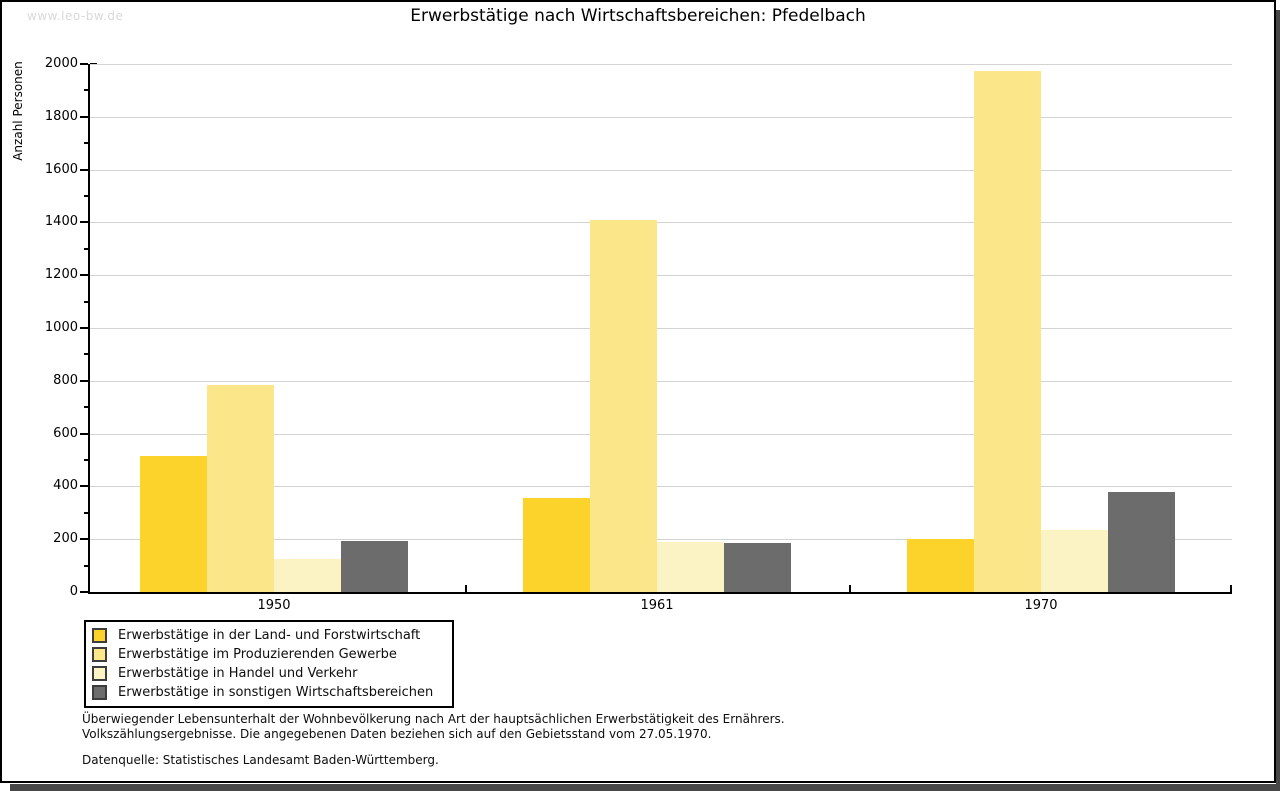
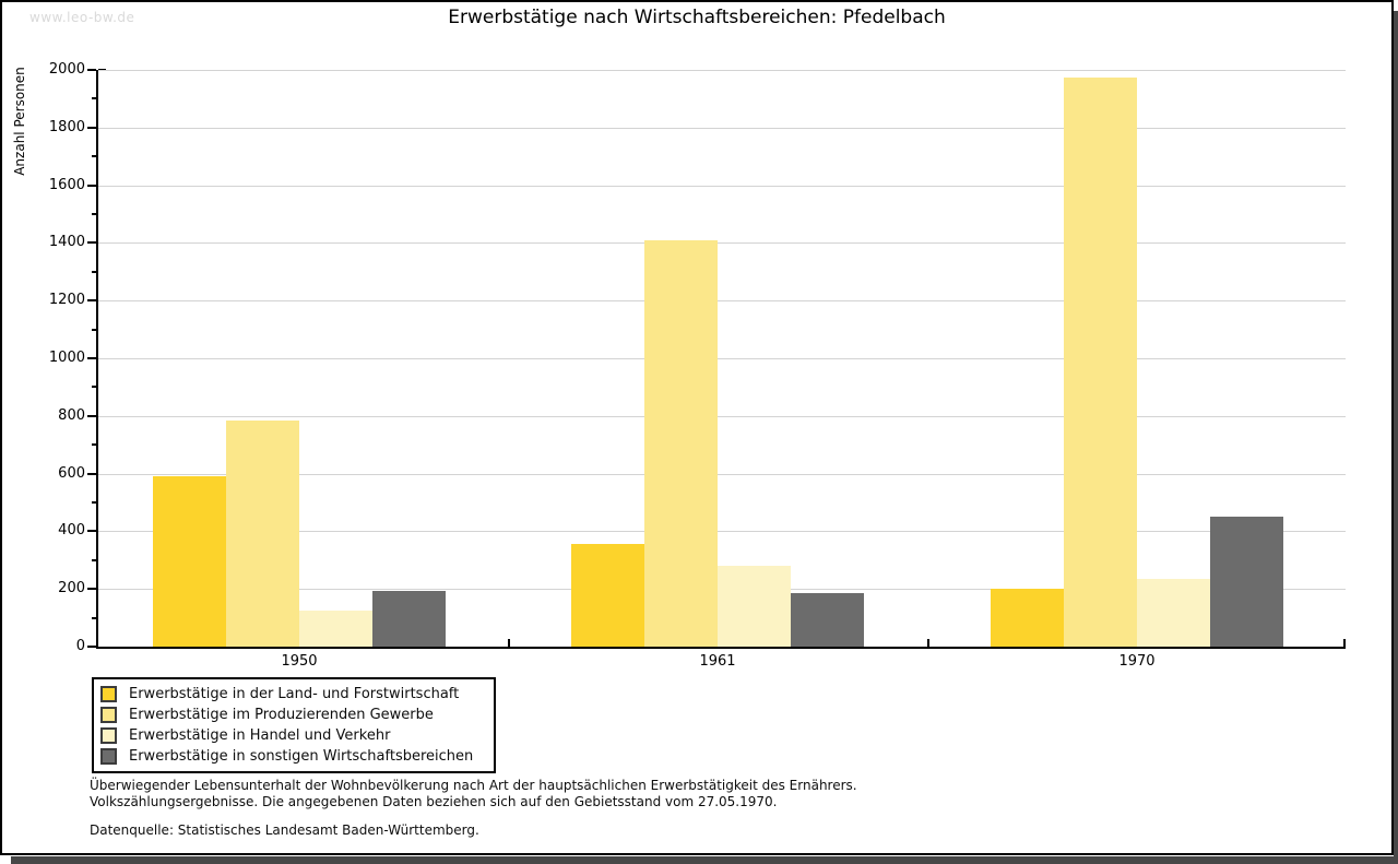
Erwerbstätige in der Land- und Forstwirtschaft/1950: 520 -> 590
Erwerbstätige in Handel und Verkehr/1961: 190 -> 280
Erwerbstätige in sonstigen Wirtschaftsbereichen/1970: 380 -> 450
